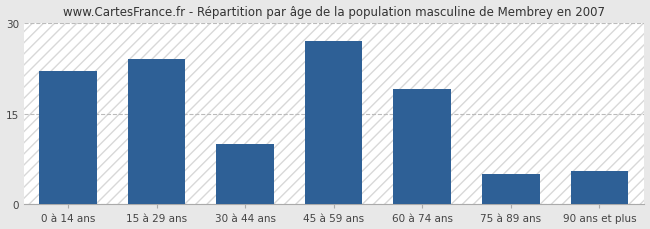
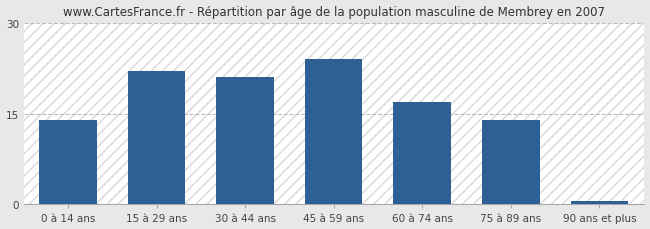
0 à 14 ans: 22.0 -> 14.0
15 à 29 ans: 24.0 -> 22.0
30 à 44 ans: 10.0 -> 21.0
45 à 59 ans: 27.0 -> 24.0
60 à 74 ans: 19.0 -> 17.0
75 à 89 ans: 5.0 -> 14.0
90 ans et plus: 5.6 -> 0.5
